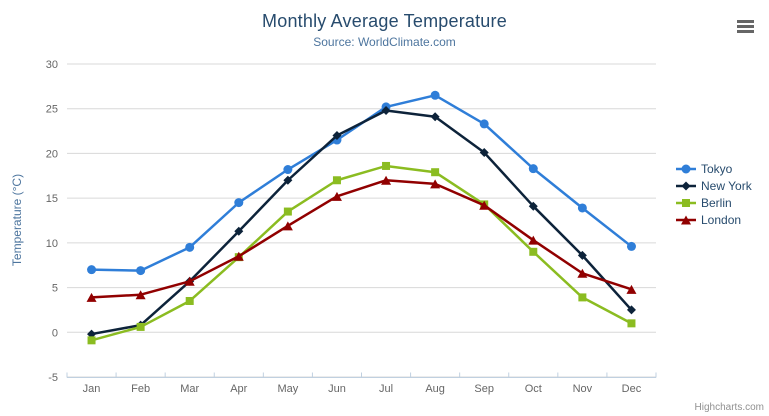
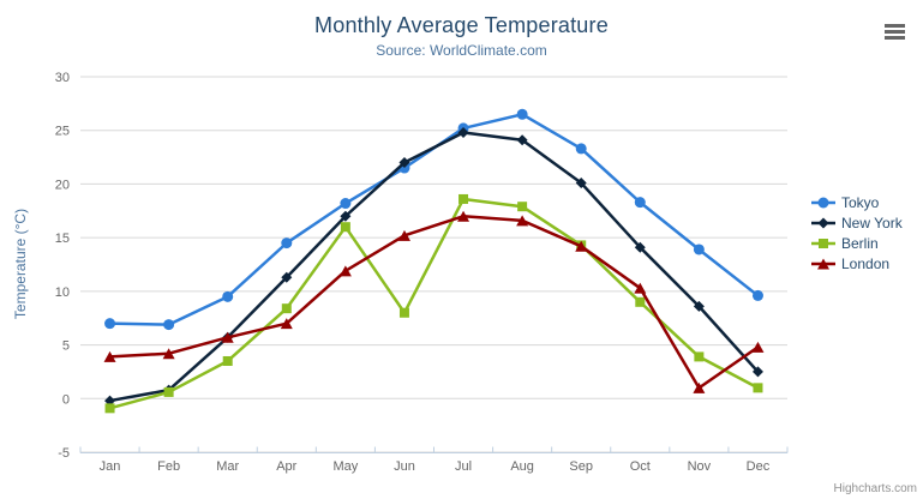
London/Apr: 8 -> 7
Berlin/May: 14 -> 16
Berlin/Jun: 17 -> 8
London/Nov: 7 -> 1
